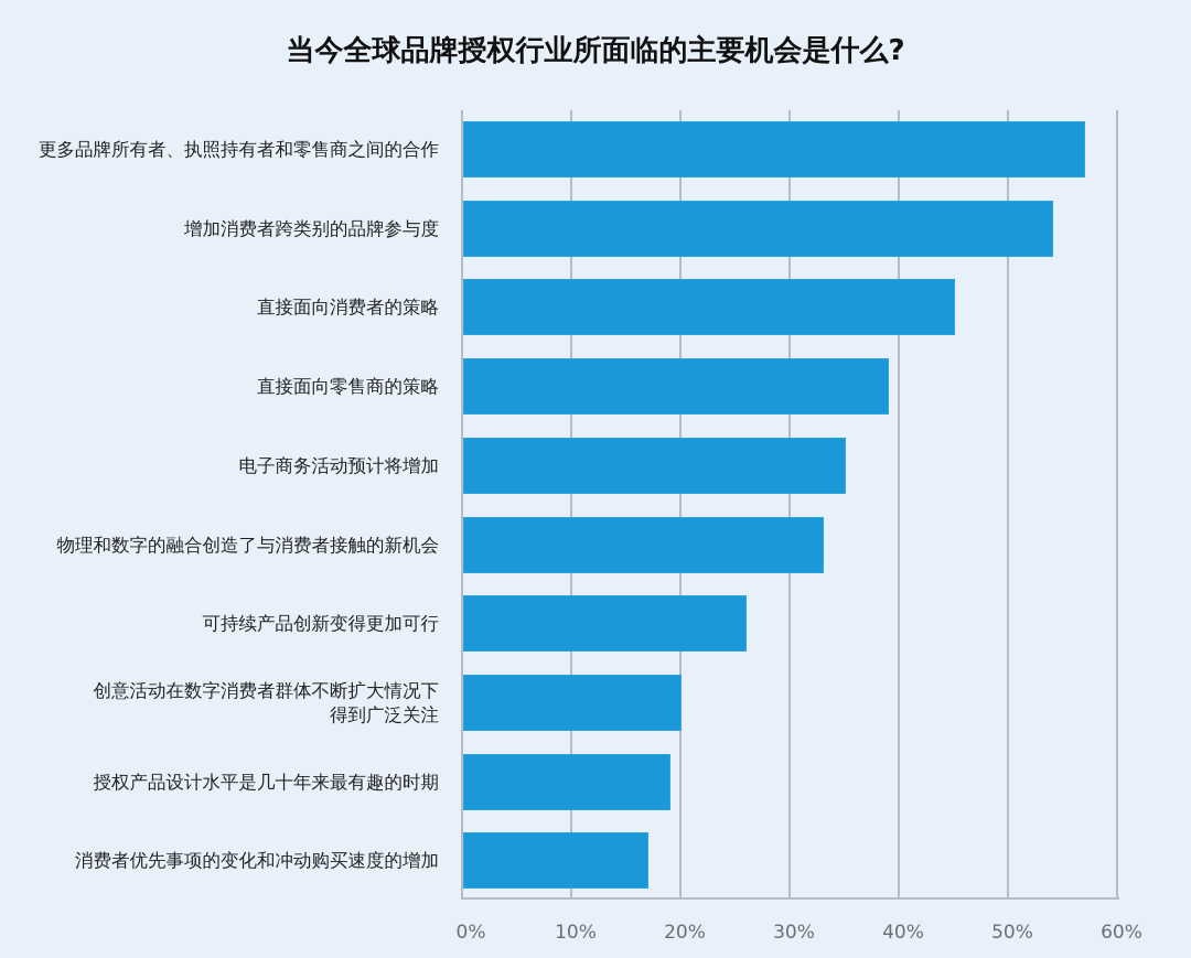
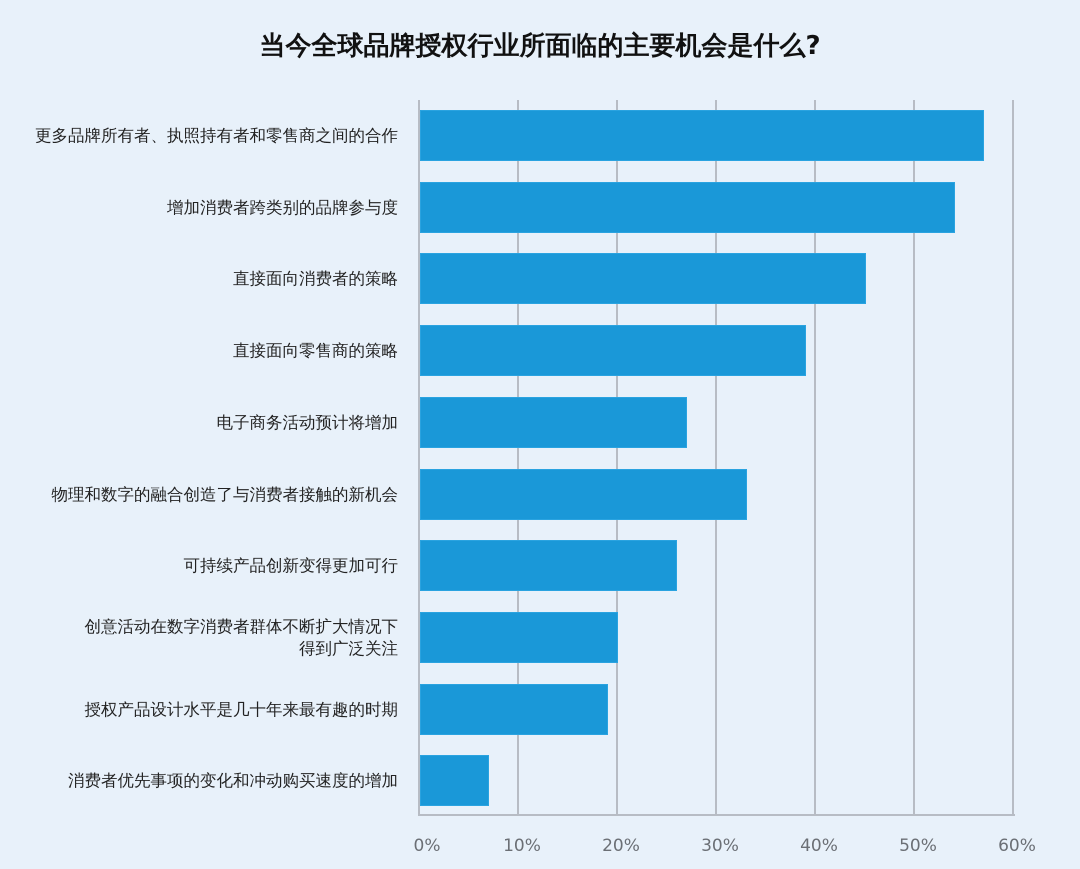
电子商务活动预计将增加: 35% -> 27%
消费者优先事项的变化和冲动购买速度的增加: 17% -> 7%
